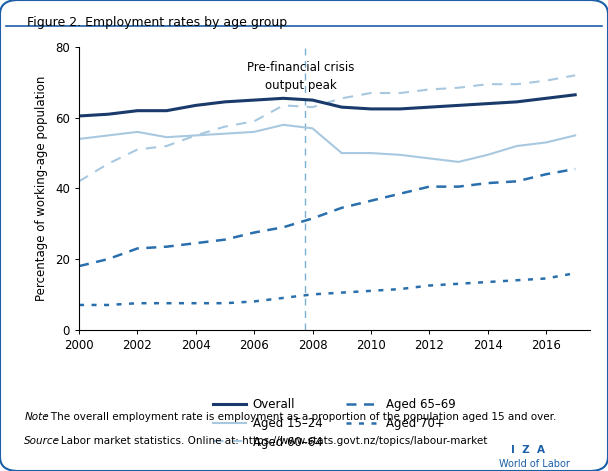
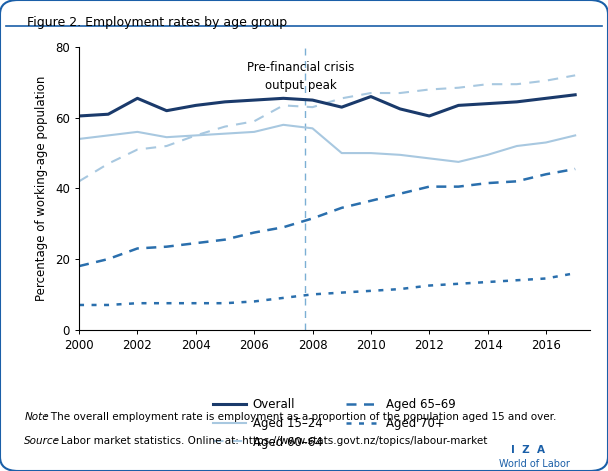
Overall/2002: 62.0 -> 65.5
Overall/2010: 62.5 -> 66.0
Overall/2012: 63.0 -> 60.5
